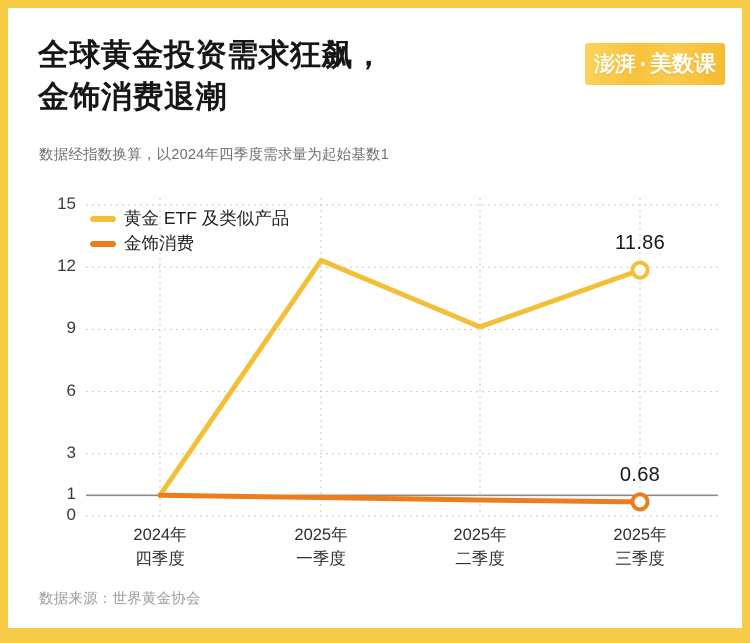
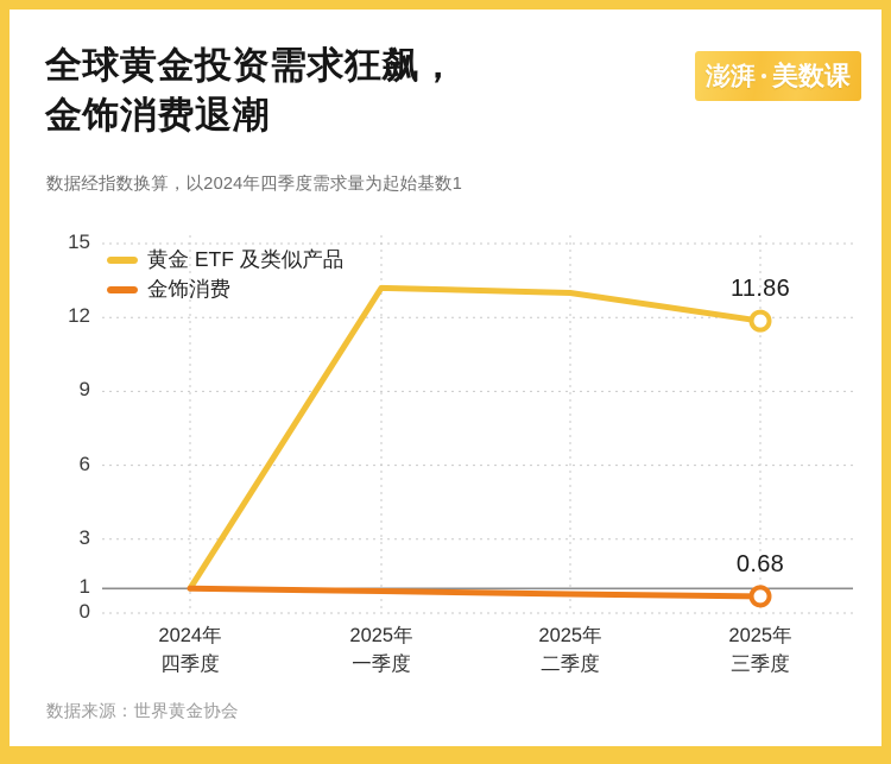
黄金 ETF 及类似产品/2025年 一季度: 12.3 -> 13.2
黄金 ETF 及类似产品/2025年 二季度: 9.1 -> 13.0
